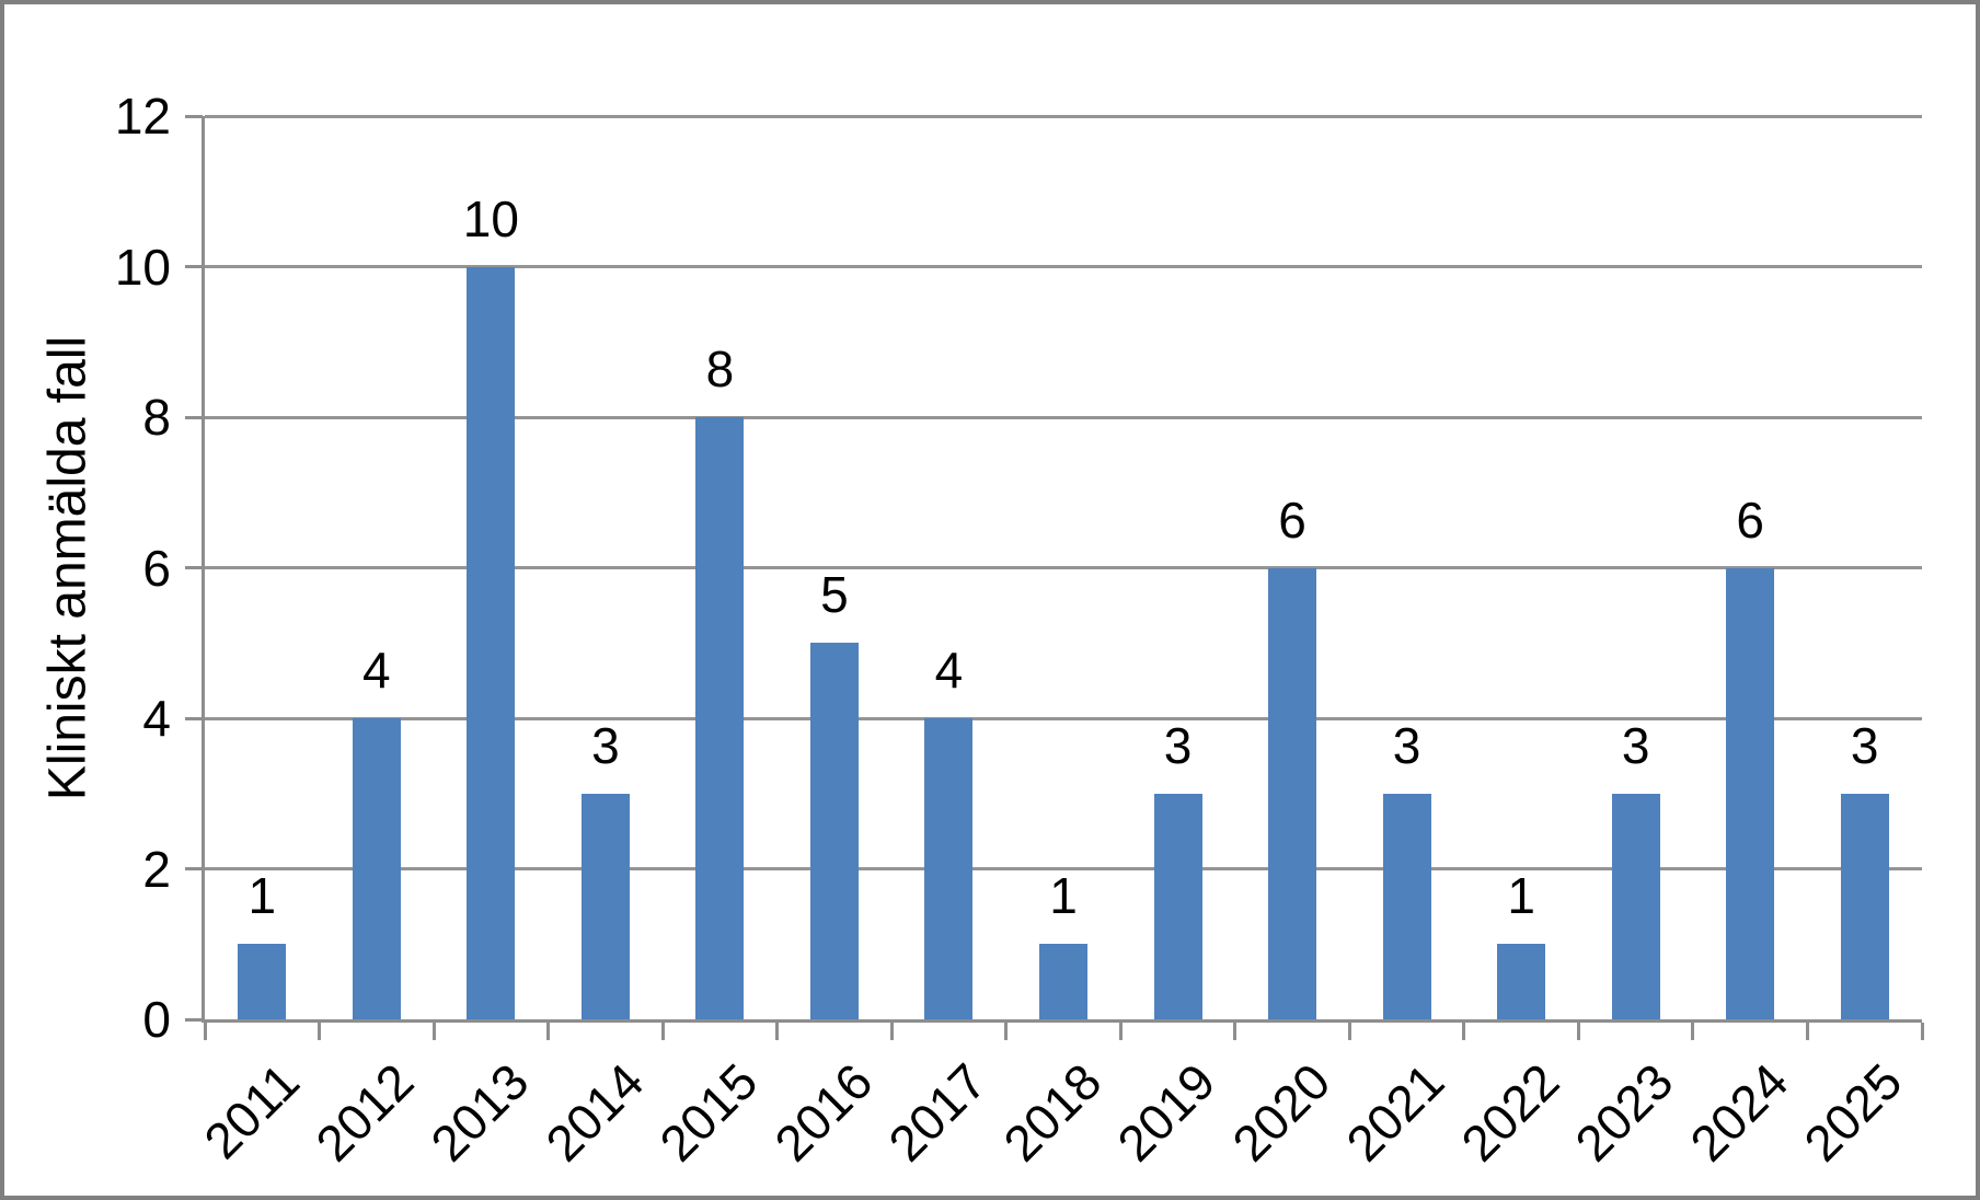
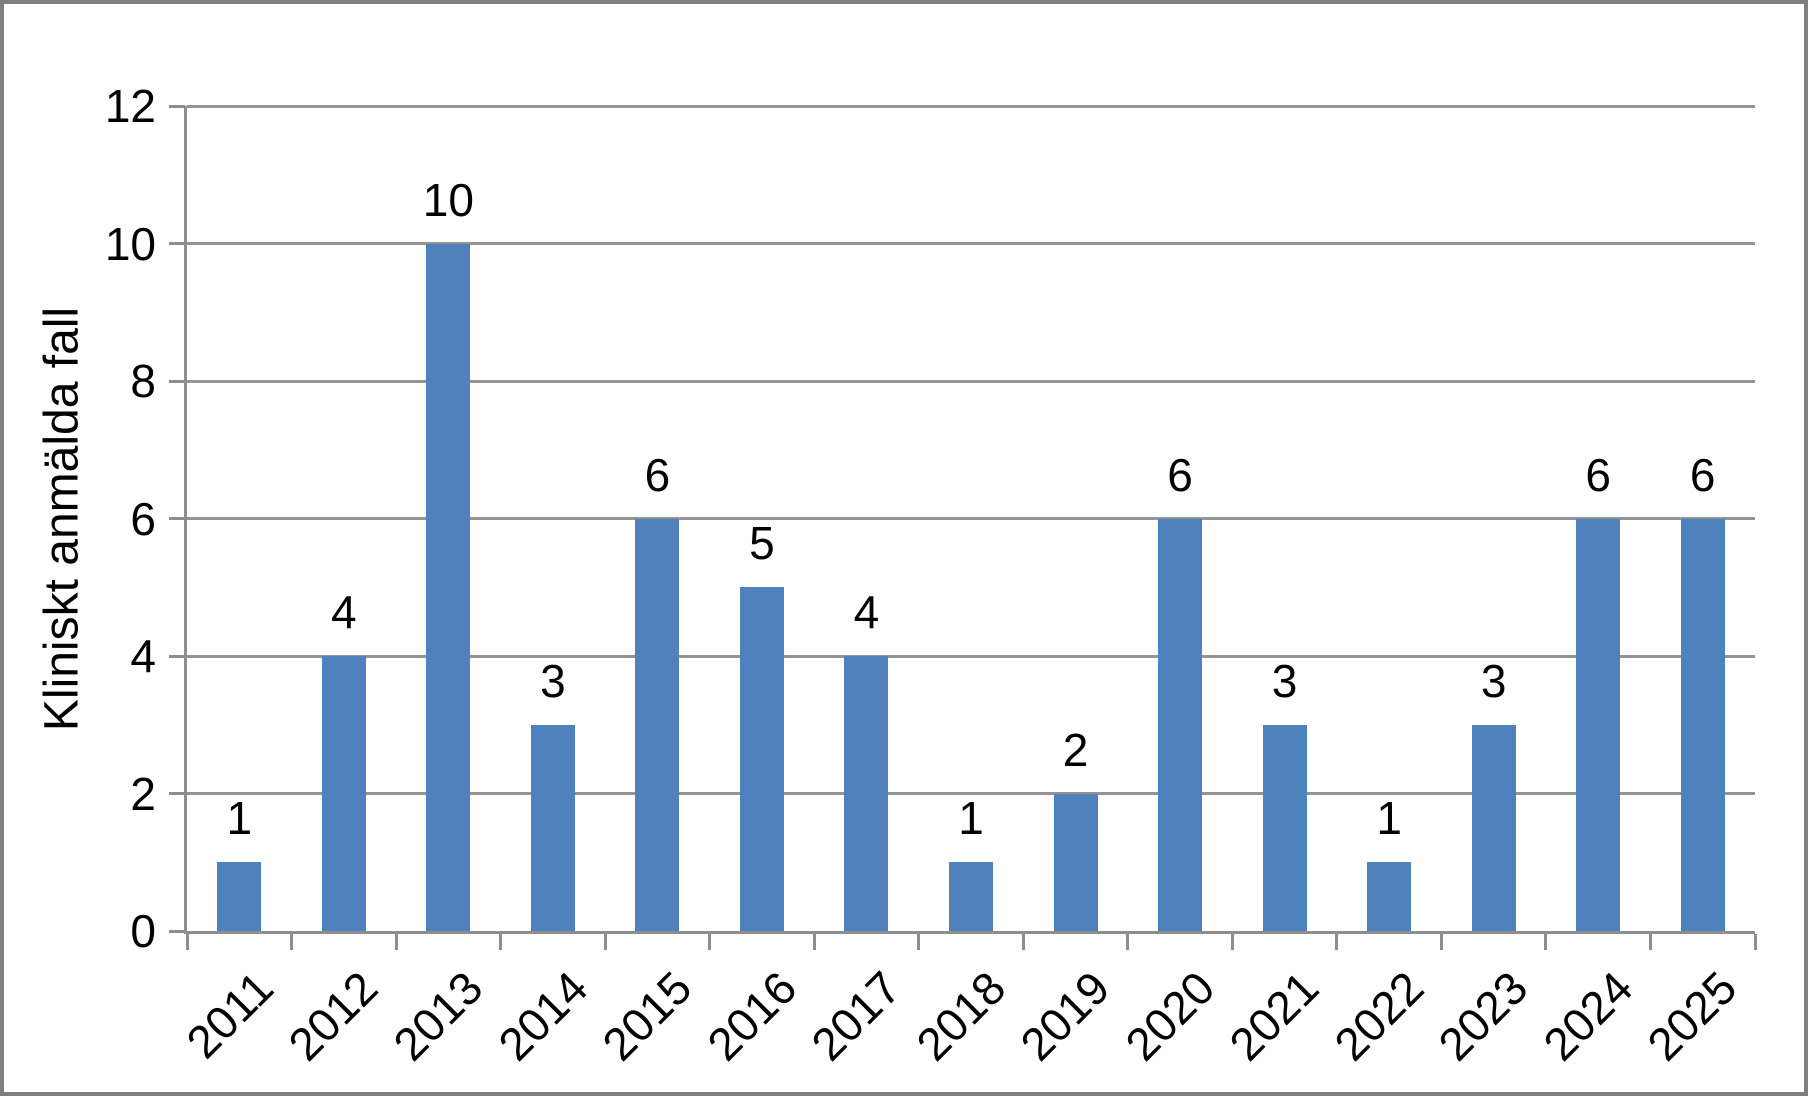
2015: 8 -> 6
2019: 3 -> 2
2025: 3 -> 6
